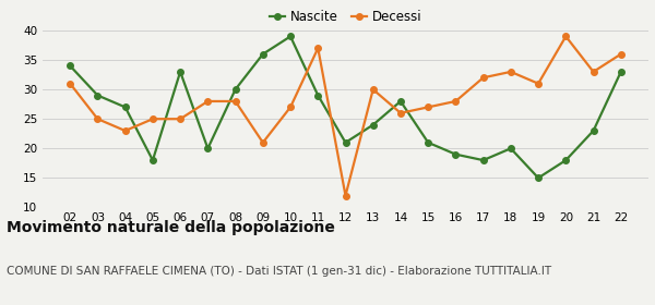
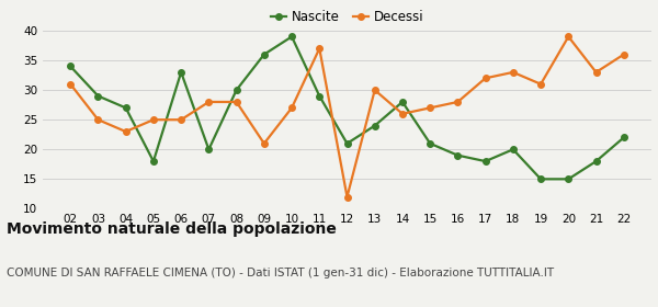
Nascite/20: 18 -> 15
Nascite/21: 23 -> 18
Nascite/22: 33 -> 22
